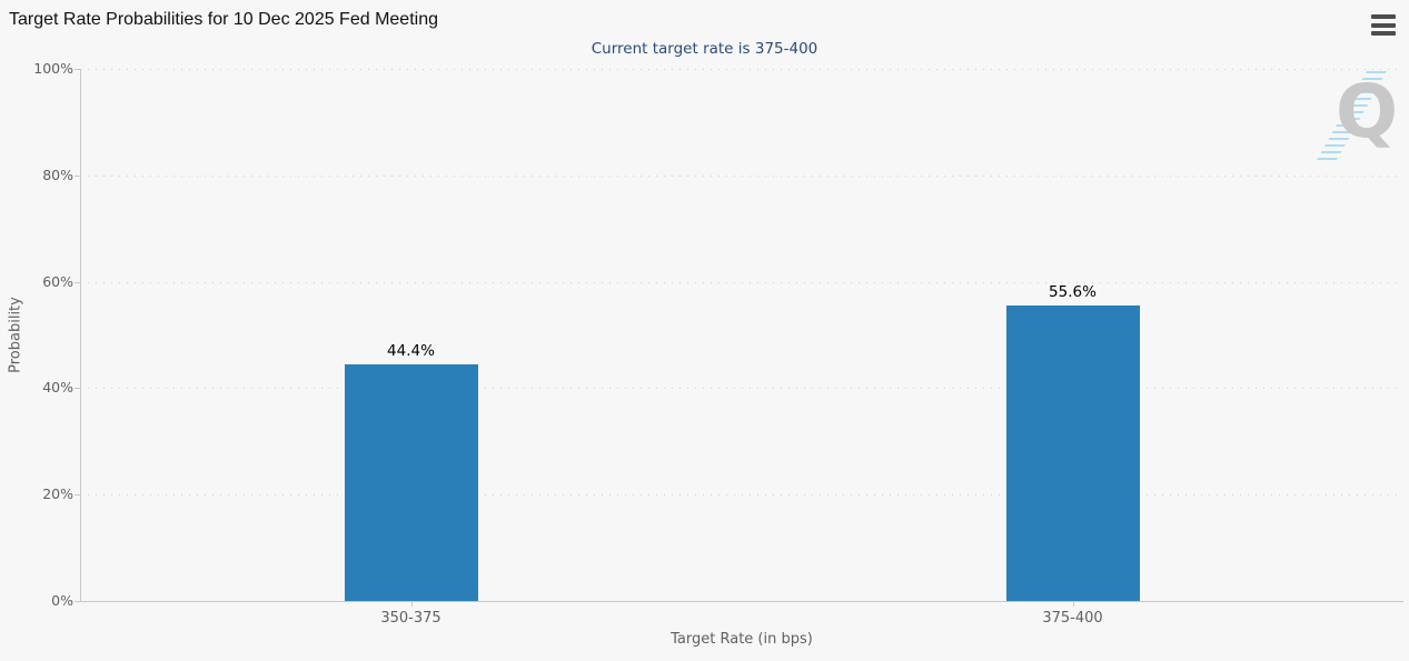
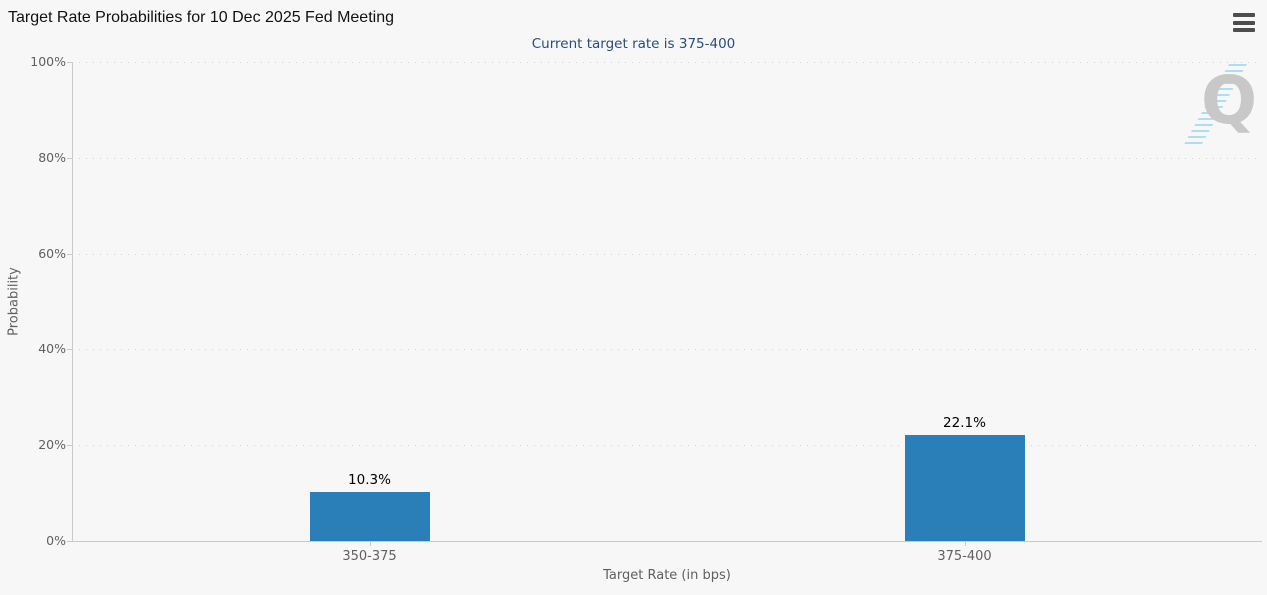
350-375: 44.4% -> 10.3%
375-400: 55.6% -> 22.1%
